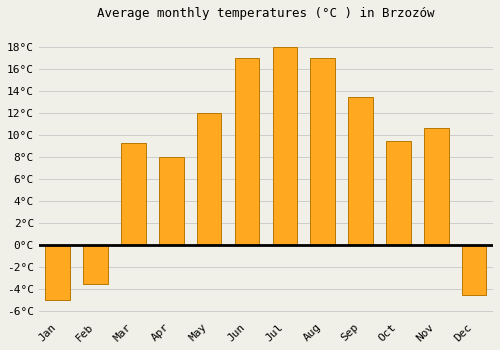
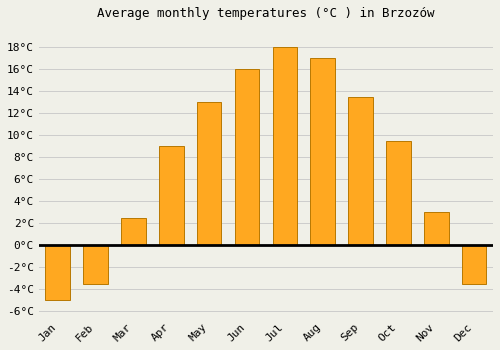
Mar: 9.3°C -> 2.5°C
Apr: 8.0°C -> 9.0°C
May: 12.0°C -> 13.0°C
Jun: 17.0°C -> 16.0°C
Nov: 10.7°C -> 3.0°C
Dec: -4.5°C -> -3.5°C
